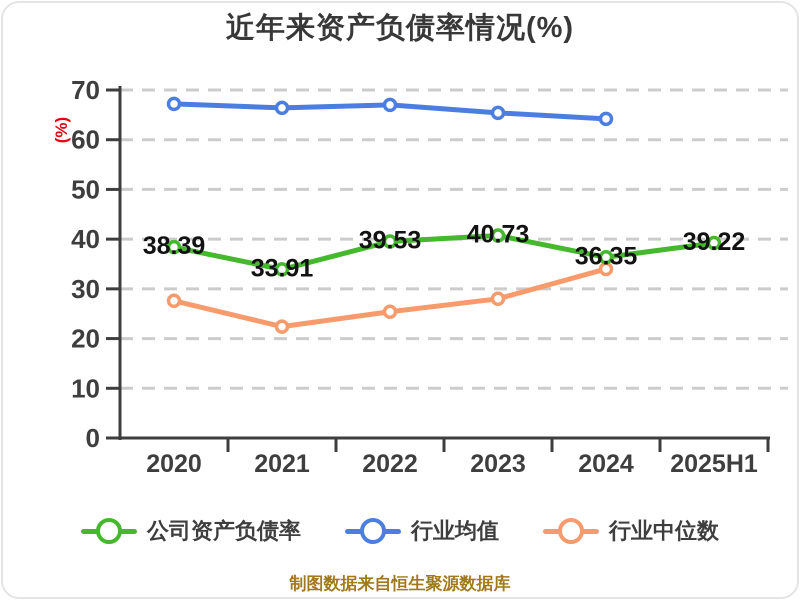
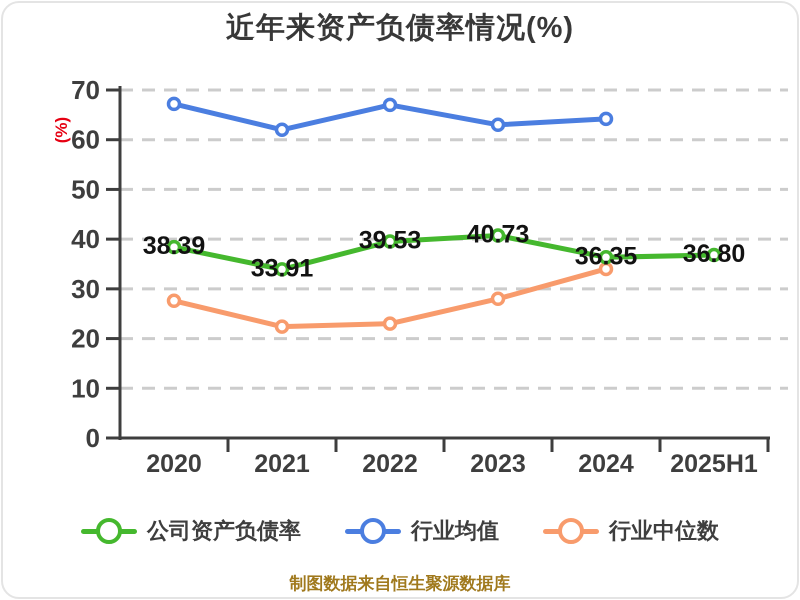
行业均值/2021: 66 -> 62
行业中位数/2022: 25 -> 23
行业均值/2023: 65 -> 63
公司资产负债率/2025H1: 39.22 -> 36.80
